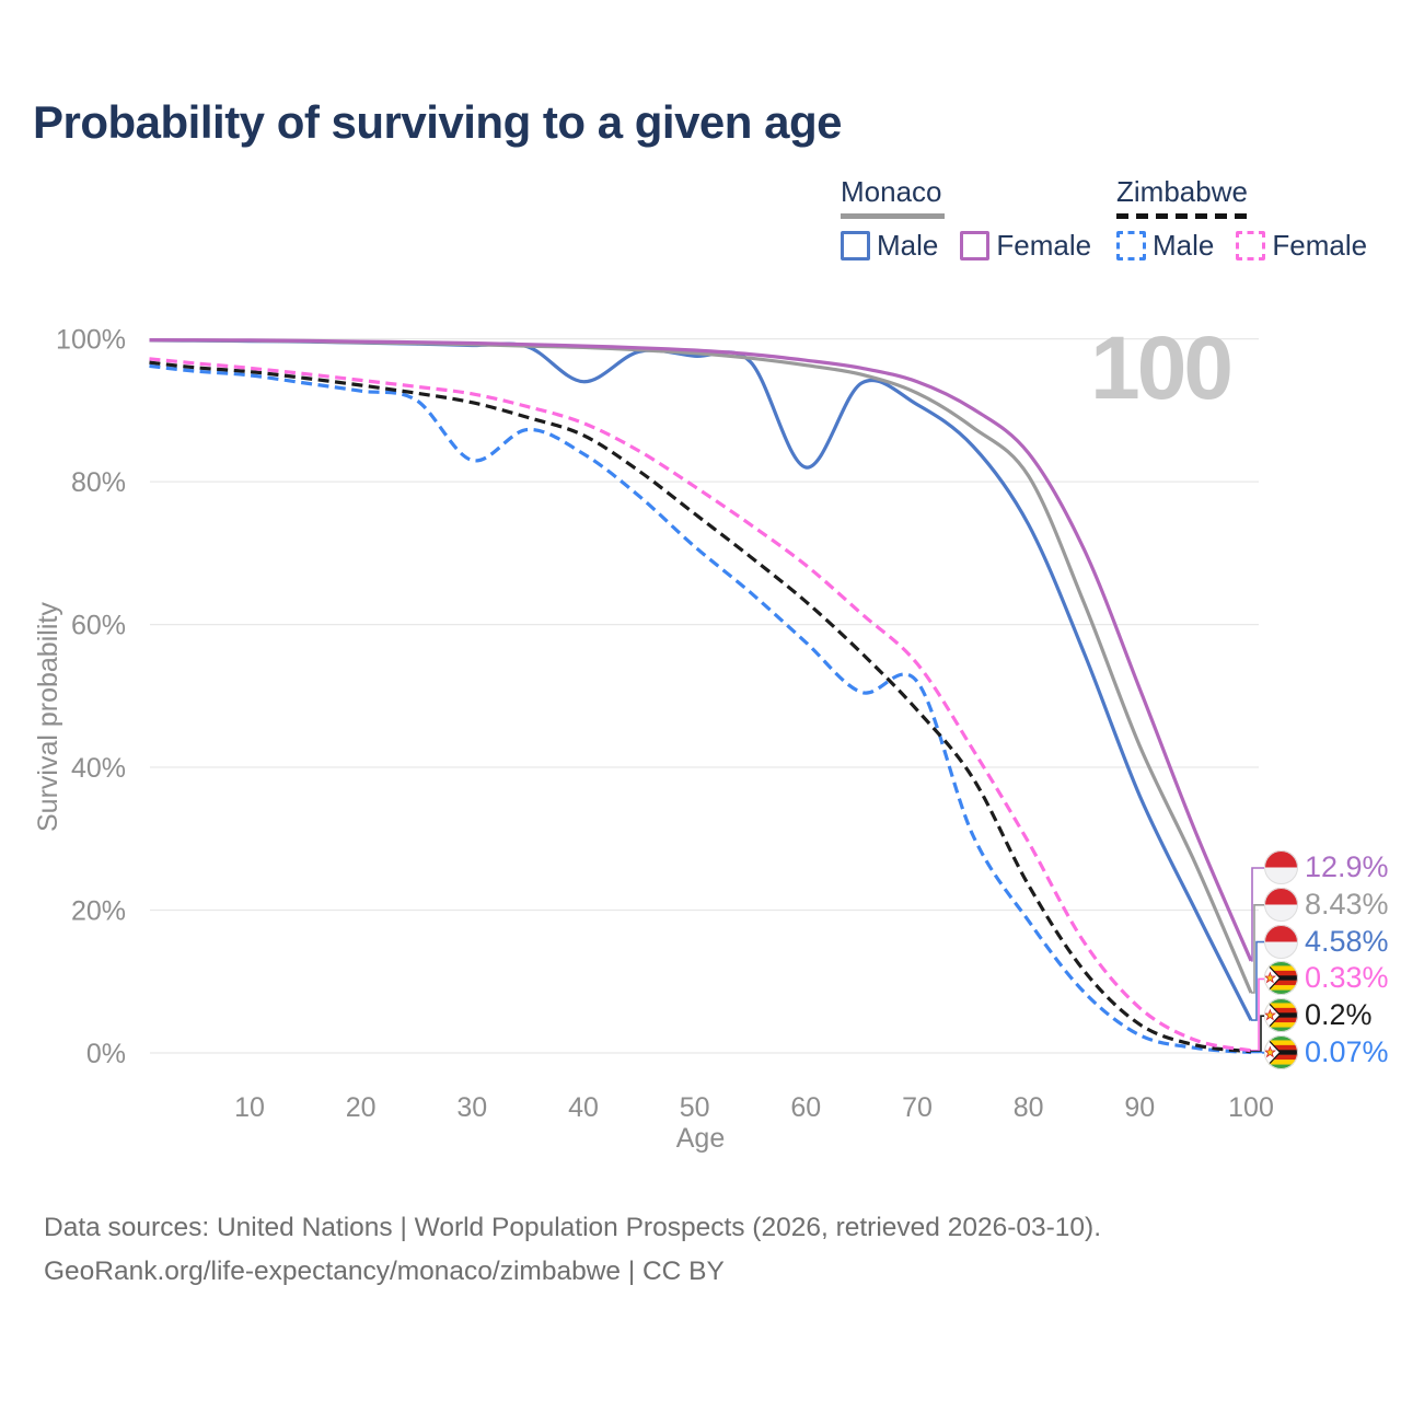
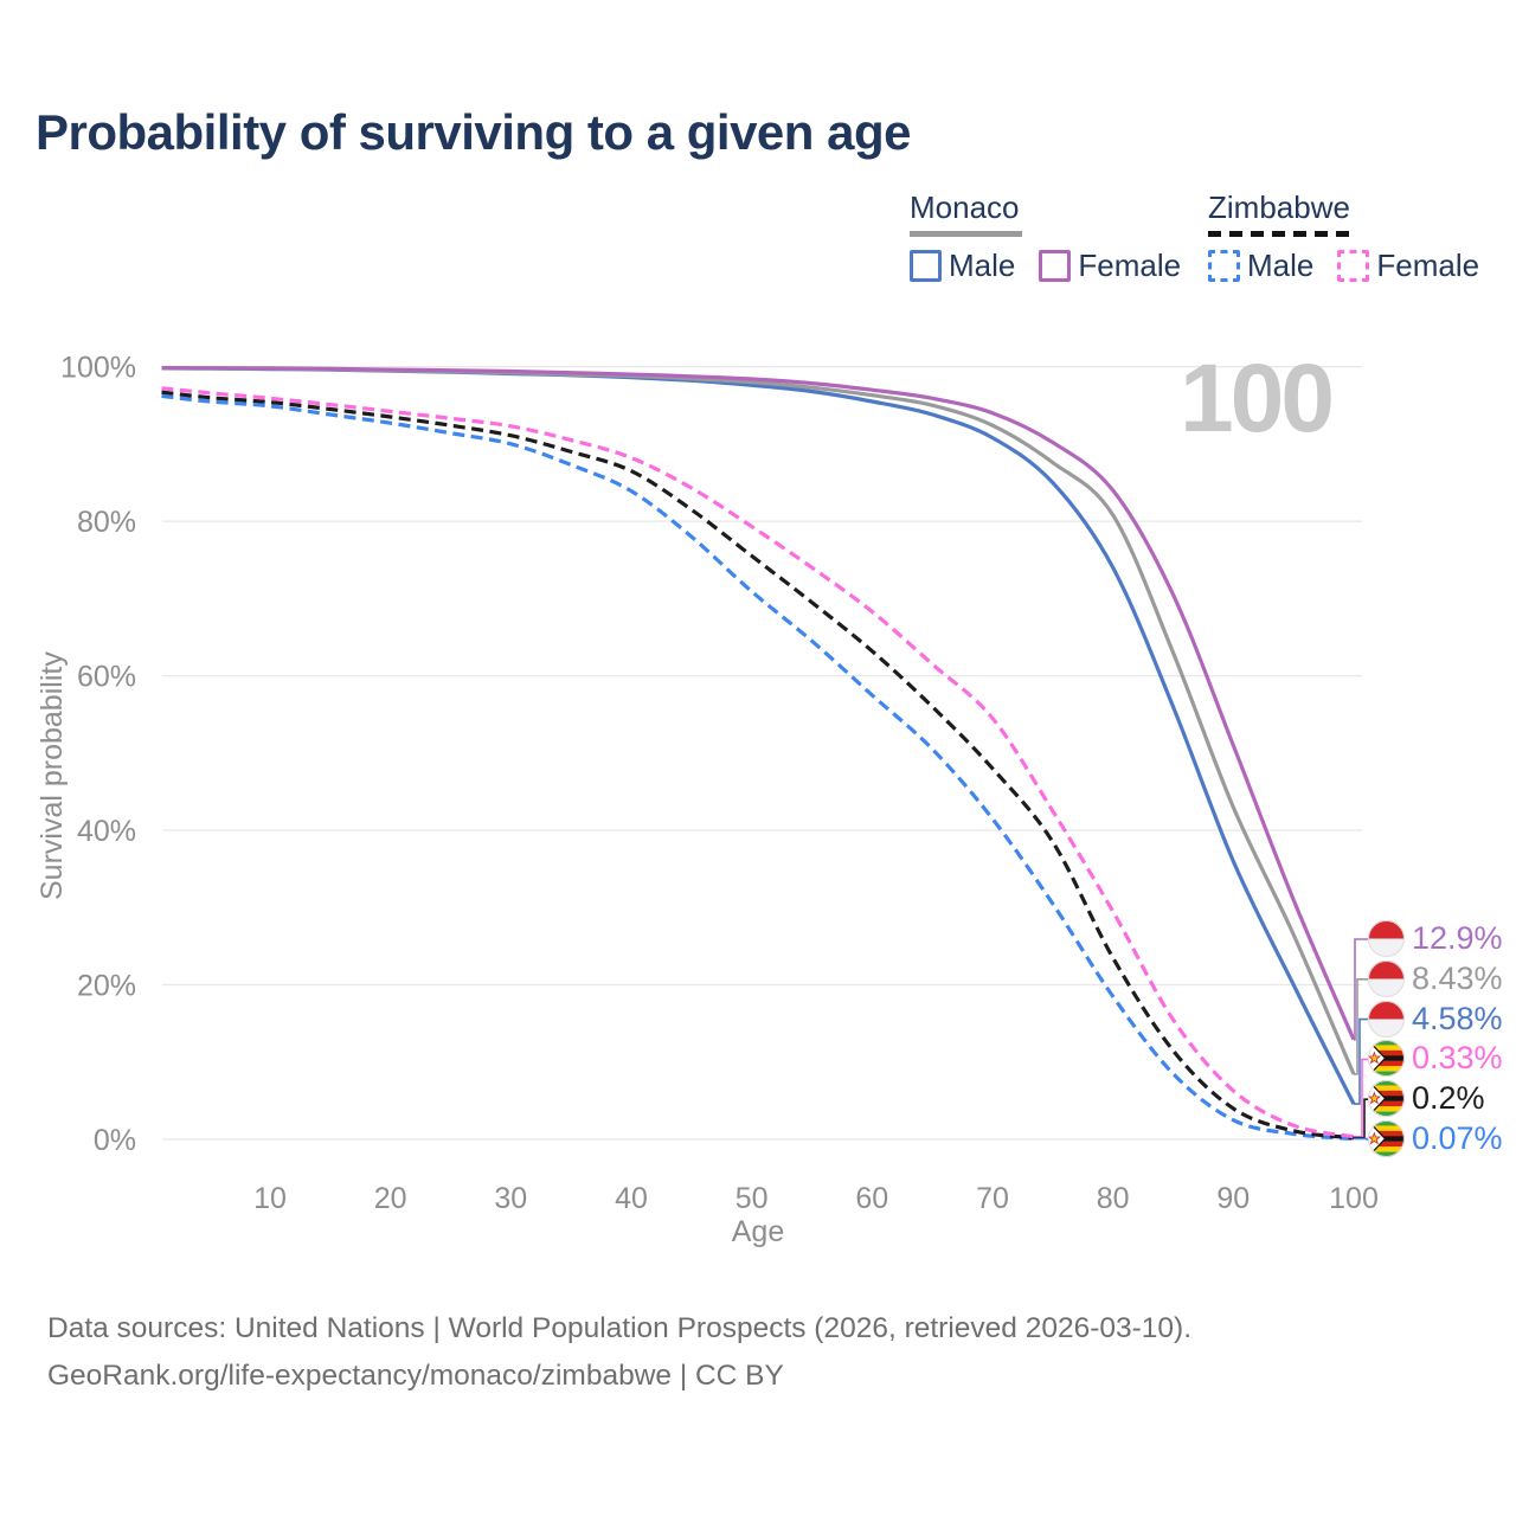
Zimbabwe Male/30: 83% -> 90%
Monaco Male/40: 94% -> 99%
Monaco Male/60: 82% -> 96%
Zimbabwe Male/70: 52% -> 42%
